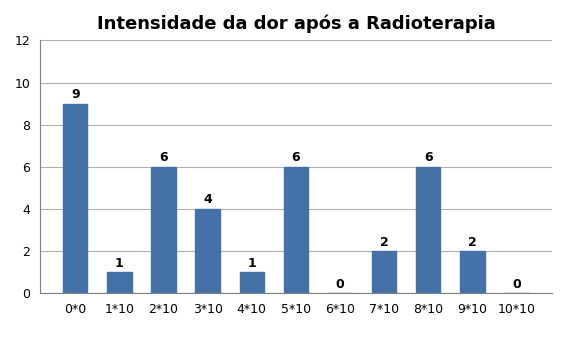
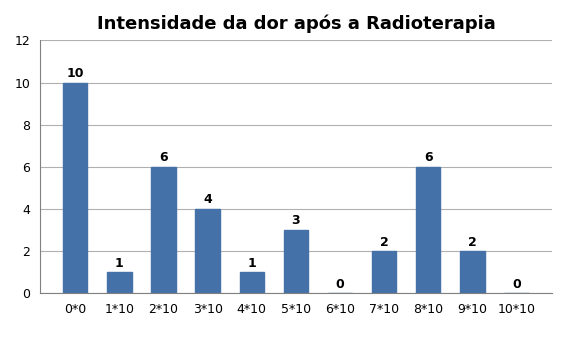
0*0: 9 -> 10
5*10: 6 -> 3
